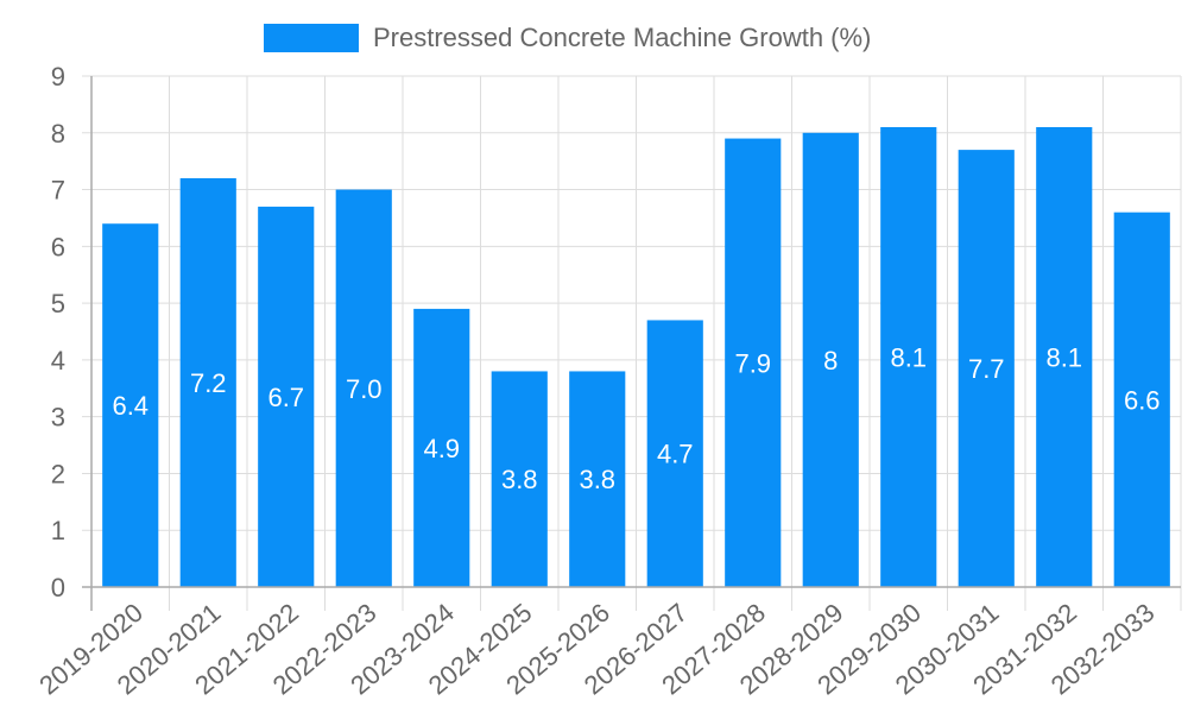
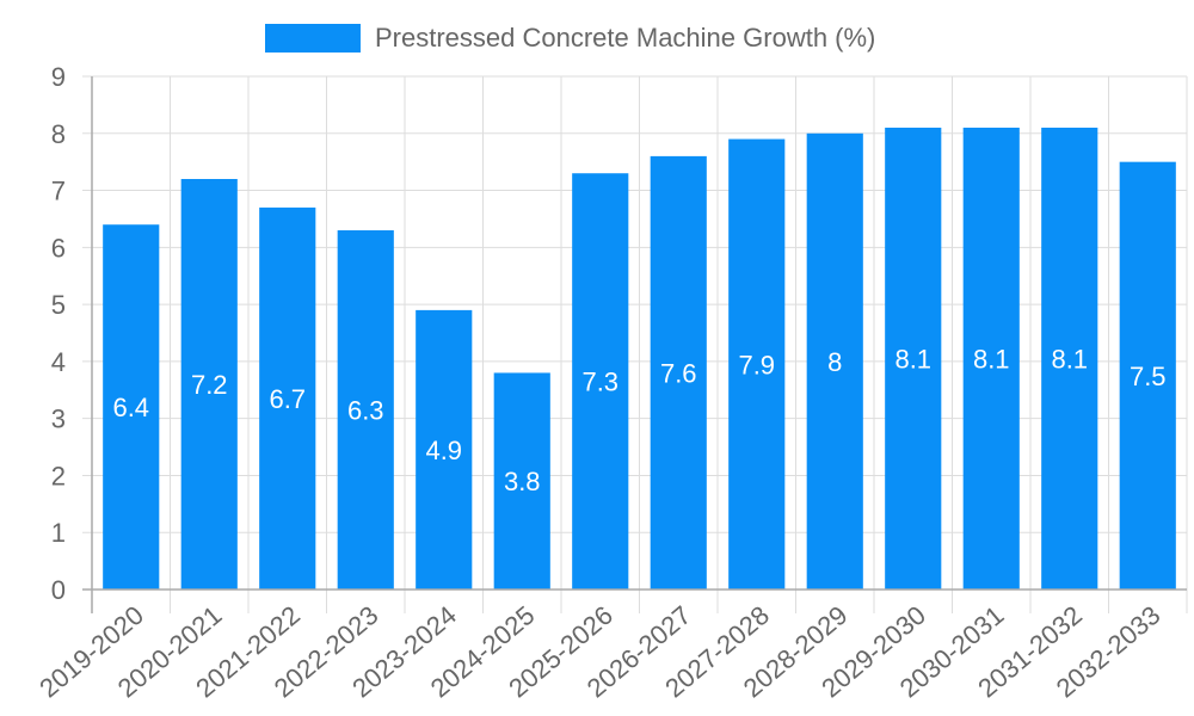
2022-2023: 7.0 -> 6.3
2025-2026: 3.8 -> 7.3
2026-2027: 4.7 -> 7.6
2030-2031: 7.7 -> 8.1
2032-2033: 6.6 -> 7.5
